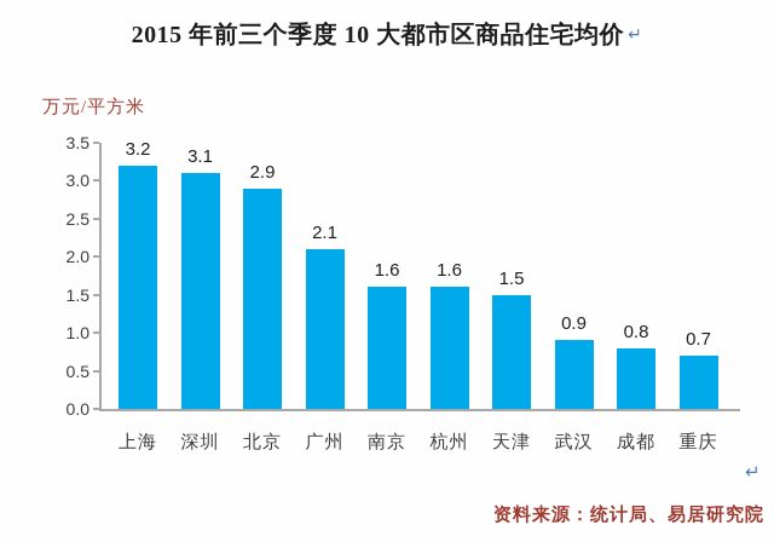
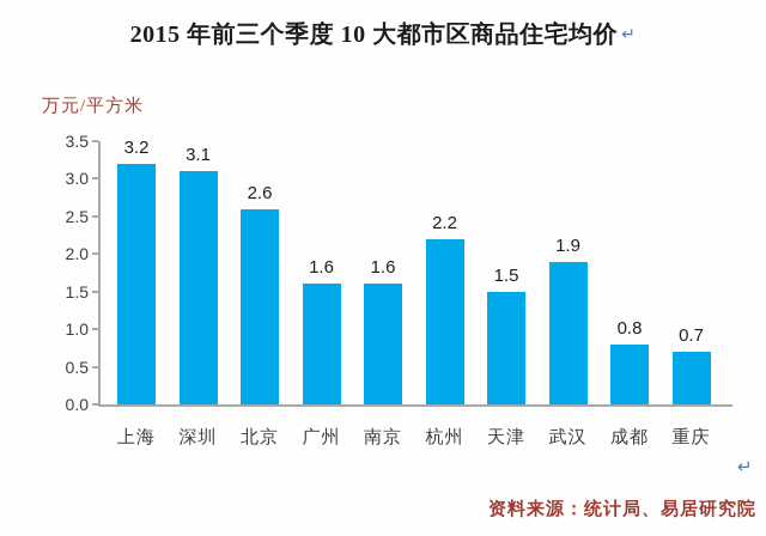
北京: 2.9 -> 2.6
广州: 2.1 -> 1.6
杭州: 1.6 -> 2.2
武汉: 0.9 -> 1.9
